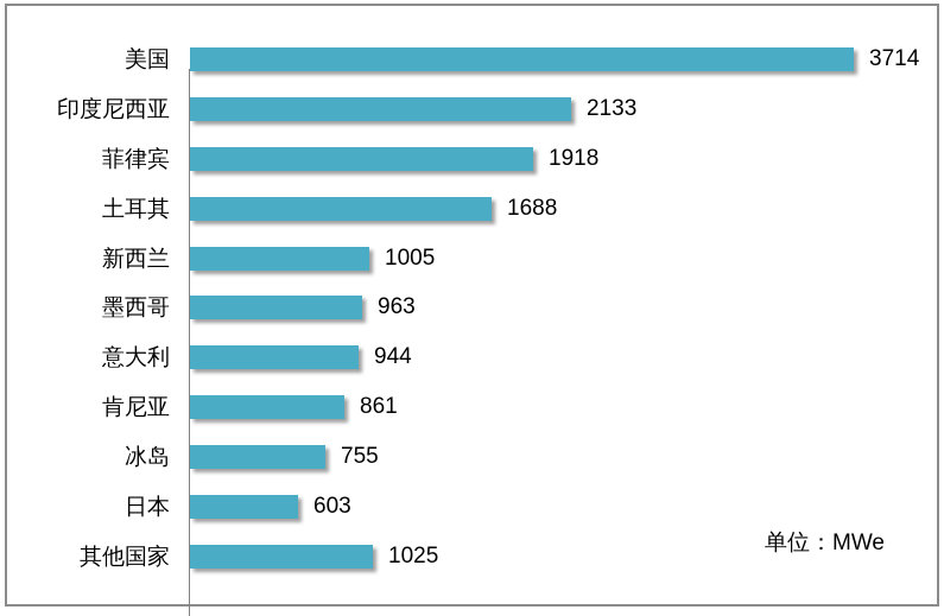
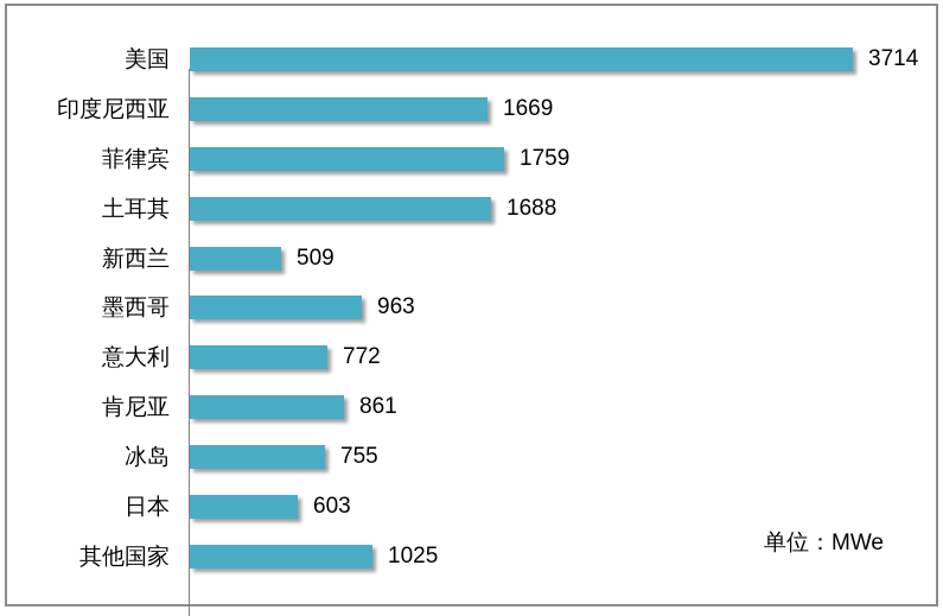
印度尼西亚: 2133 -> 1669
菲律宾: 1918 -> 1759
新西兰: 1005 -> 509
意大利: 944 -> 772
